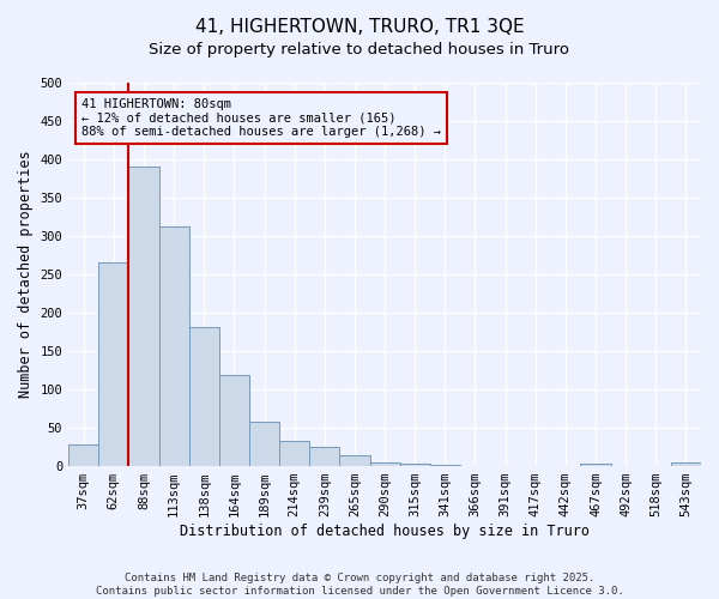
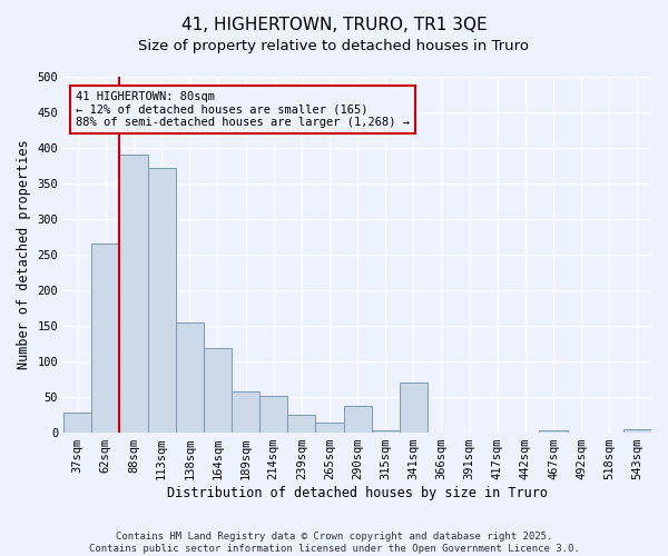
113sqm: 313 -> 372
138sqm: 182 -> 154
214sqm: 33 -> 52
290sqm: 5 -> 38
341sqm: 1 -> 70
